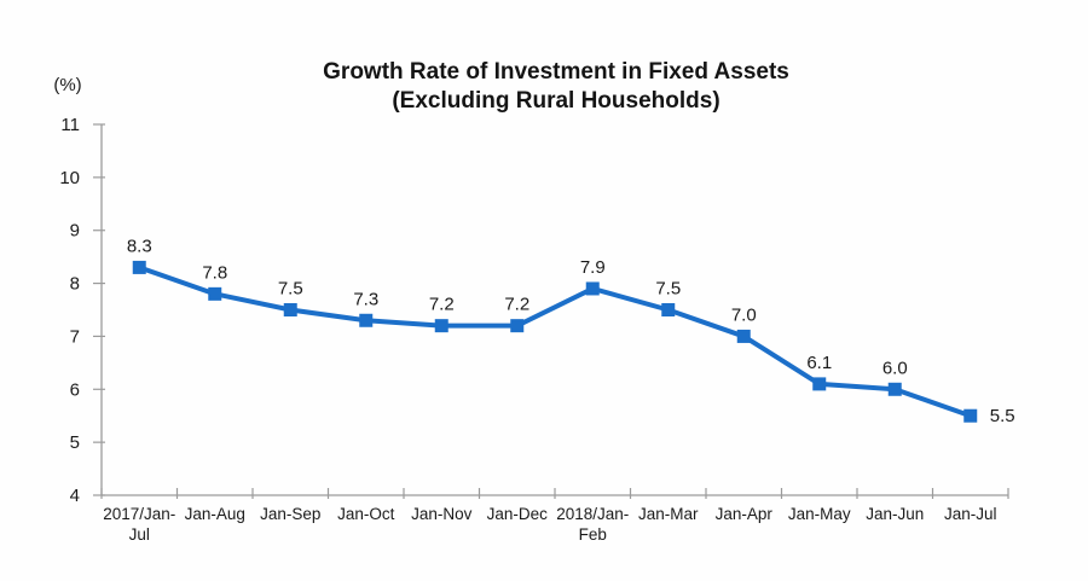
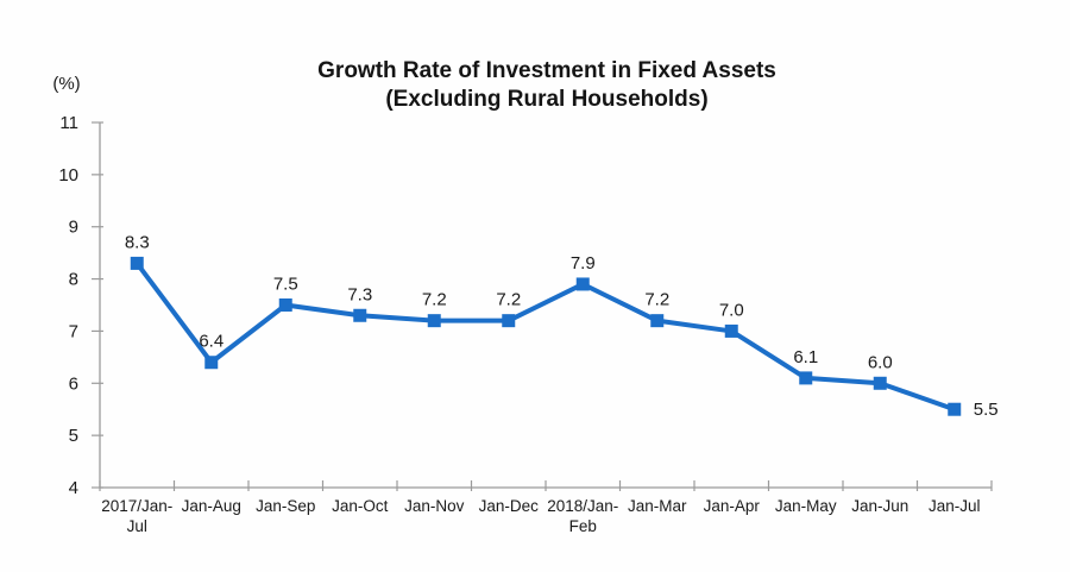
Jan-Aug: 7.8 -> 6.4
Jan-Mar: 7.5 -> 7.2
